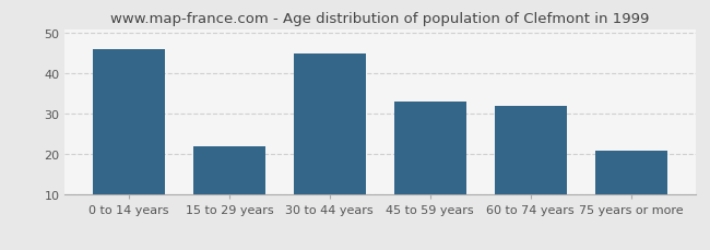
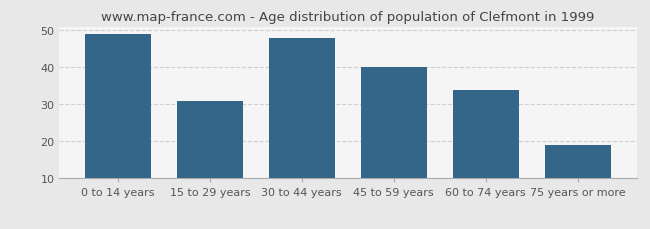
0 to 14 years: 46 -> 49
15 to 29 years: 22 -> 31
30 to 44 years: 45 -> 48
45 to 59 years: 33 -> 40
60 to 74 years: 32 -> 34
75 years or more: 21 -> 19
